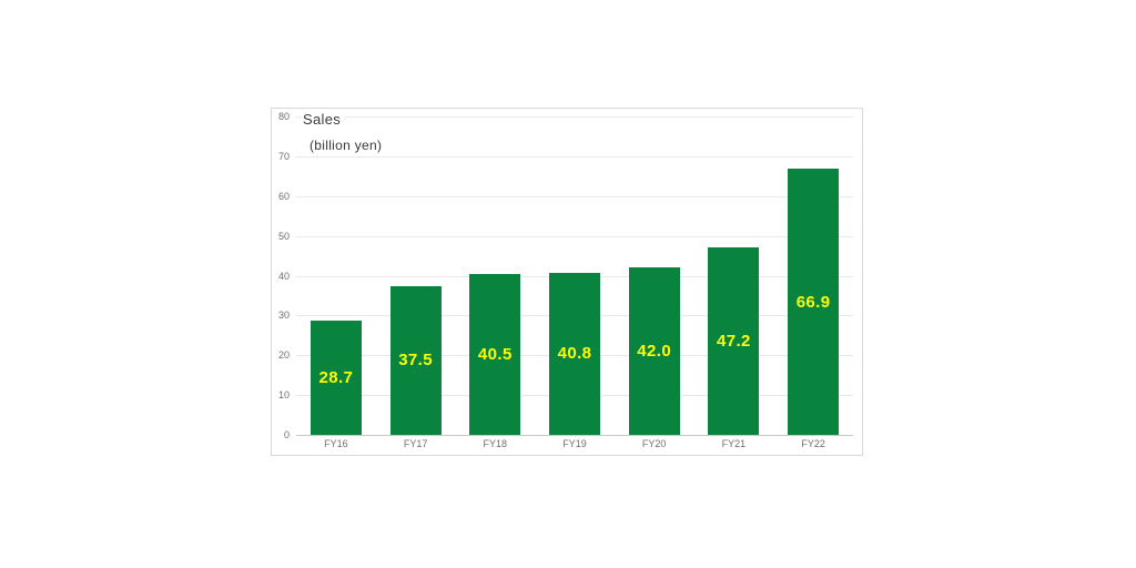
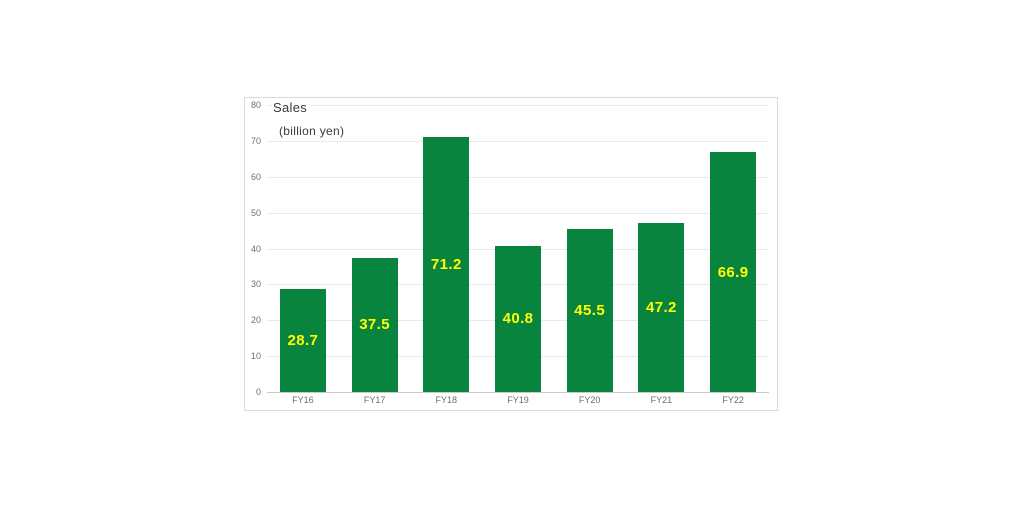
FY18: 40.5 -> 71.2
FY20: 42.0 -> 45.5
